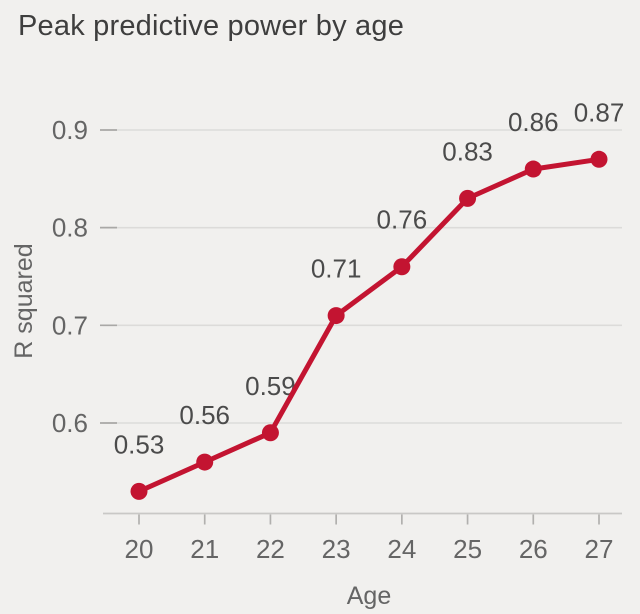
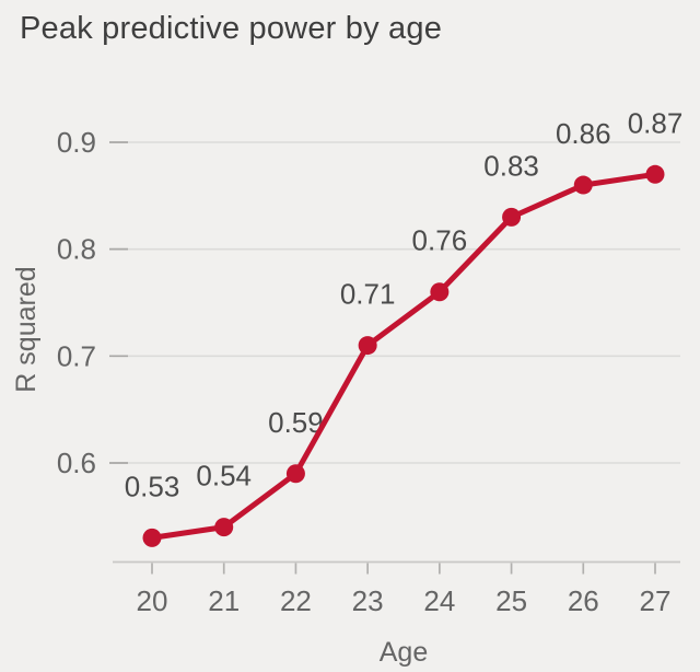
21: 0.56 -> 0.54
